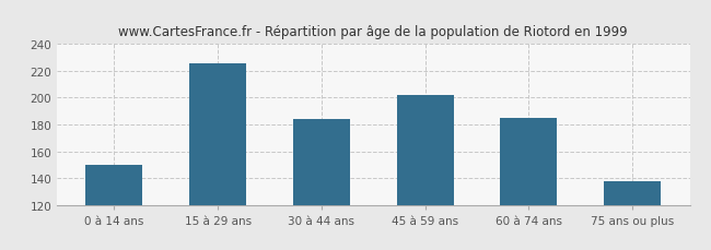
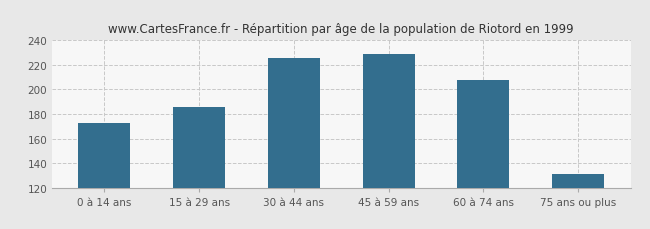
0 à 14 ans: 150 -> 173
15 à 29 ans: 226 -> 186
30 à 44 ans: 184 -> 226
45 à 59 ans: 202 -> 229
60 à 74 ans: 185 -> 208
75 ans ou plus: 138 -> 131
